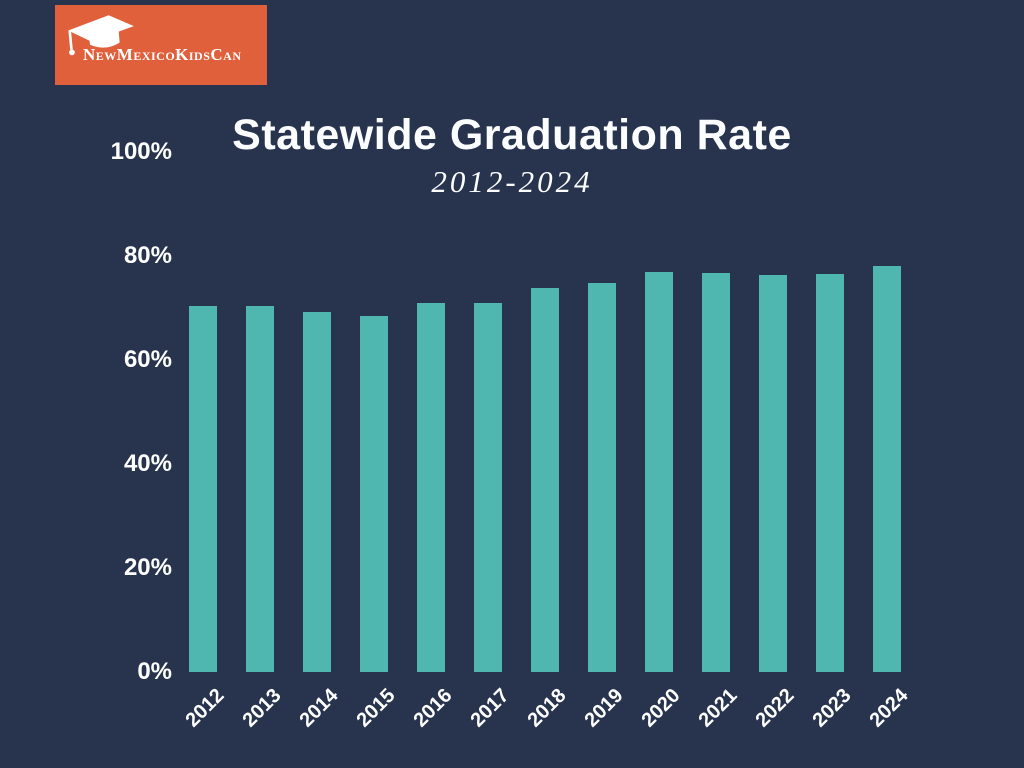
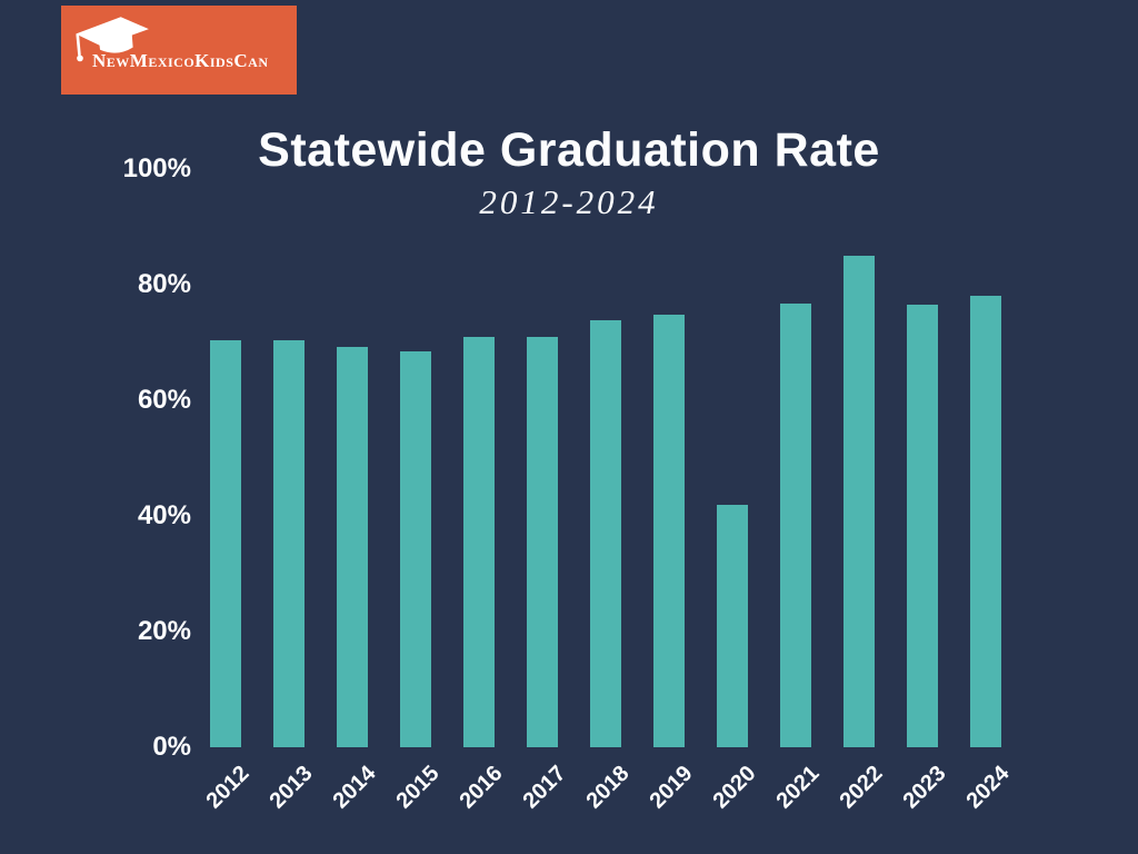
2020: 77% -> 42%
2022: 76% -> 85%
